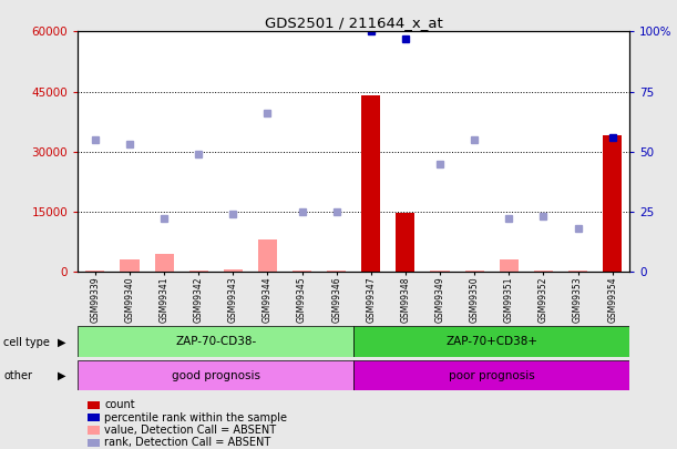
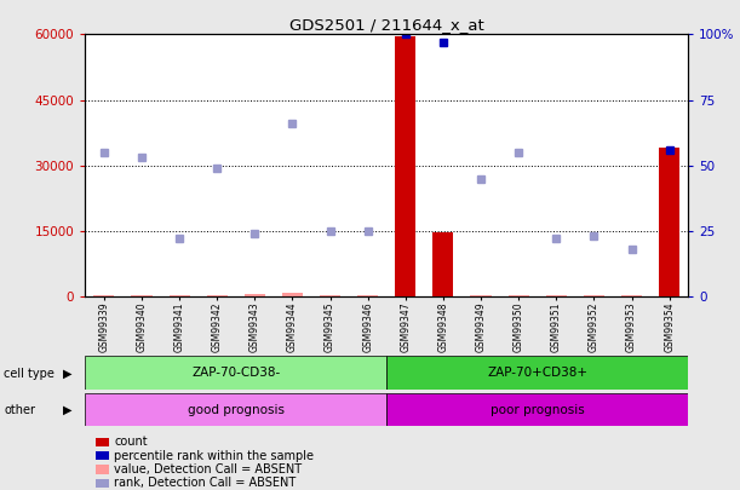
GSM99340: 3000 -> 300
GSM99341: 4500 -> 200
GSM99344: 8000 -> 800
GSM99347: 44000 -> 59500
GSM99351: 3000 -> 200
